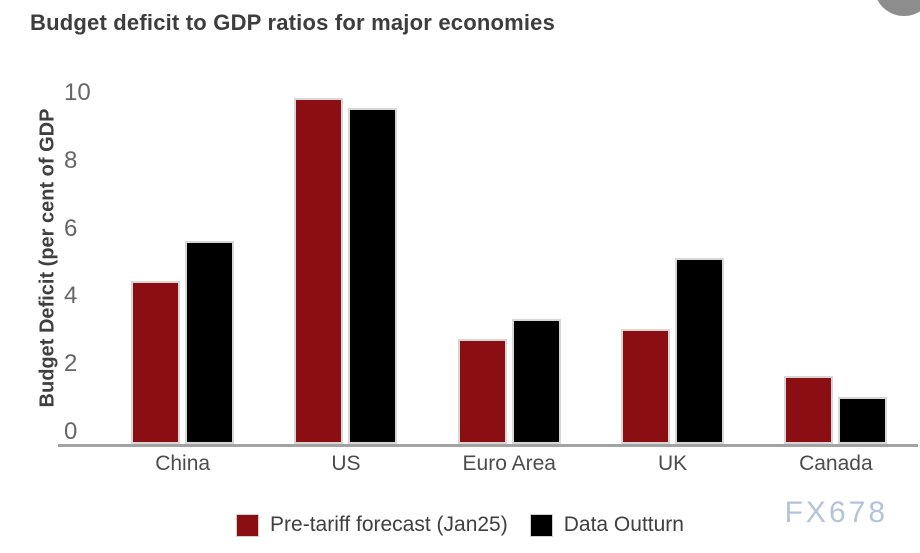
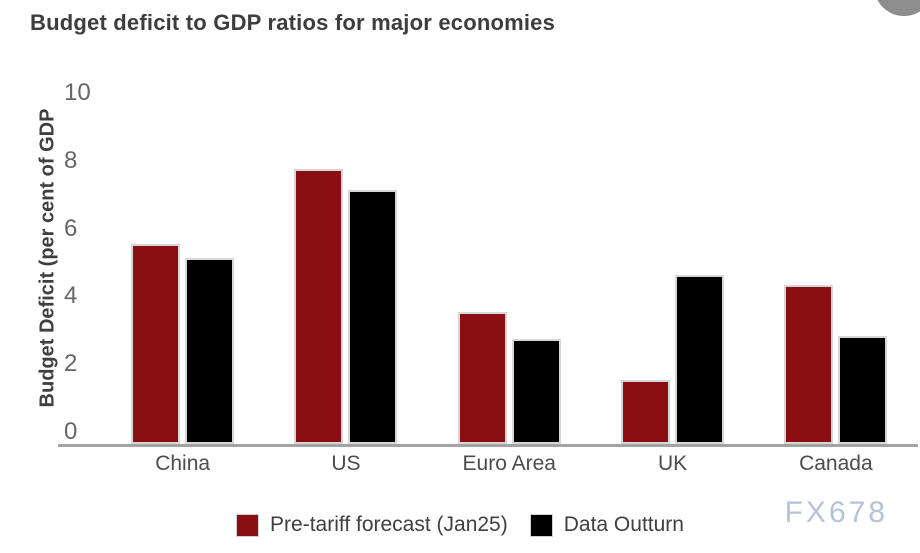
Pre-tariff forecast (Jan25)/China: 4.8 -> 5.9
Data Outturn/China: 6.0 -> 5.5
Pre-tariff forecast (Jan25)/US: 10.2 -> 8.1
Data Outturn/US: 9.9 -> 7.5
Pre-tariff forecast (Jan25)/Euro Area: 3.1 -> 3.9
Data Outturn/Euro Area: 3.7 -> 3.1
Pre-tariff forecast (Jan25)/UK: 3.4 -> 1.9
Data Outturn/UK: 5.5 -> 5.0
Pre-tariff forecast (Jan25)/Canada: 2.0 -> 4.7
Data Outturn/Canada: 1.4 -> 3.2
